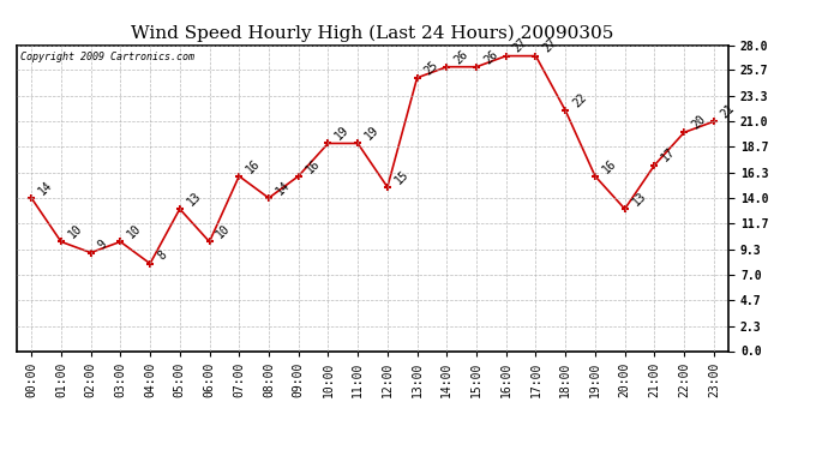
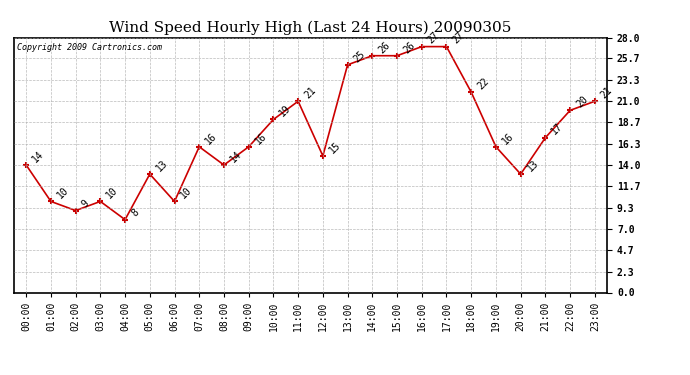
11:00: 19 -> 21
